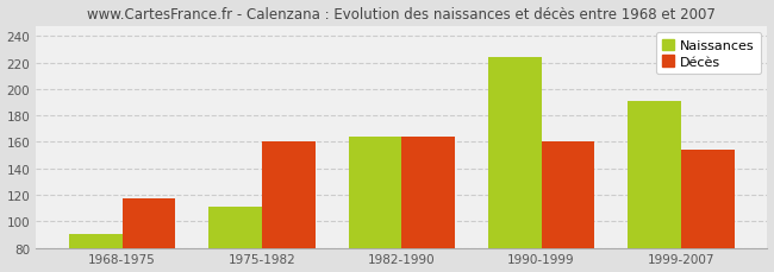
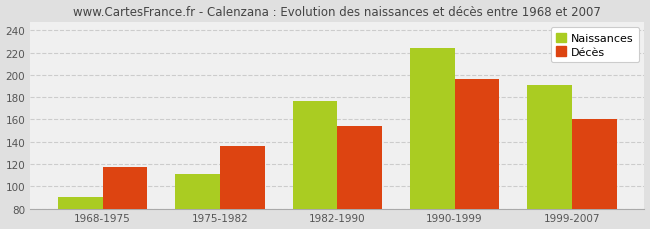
Décès/1975-1982: 160 -> 136
Naissances/1982-1990: 164 -> 177
Décès/1982-1990: 164 -> 154
Décès/1990-1999: 160 -> 196
Décès/1999-2007: 154 -> 160
